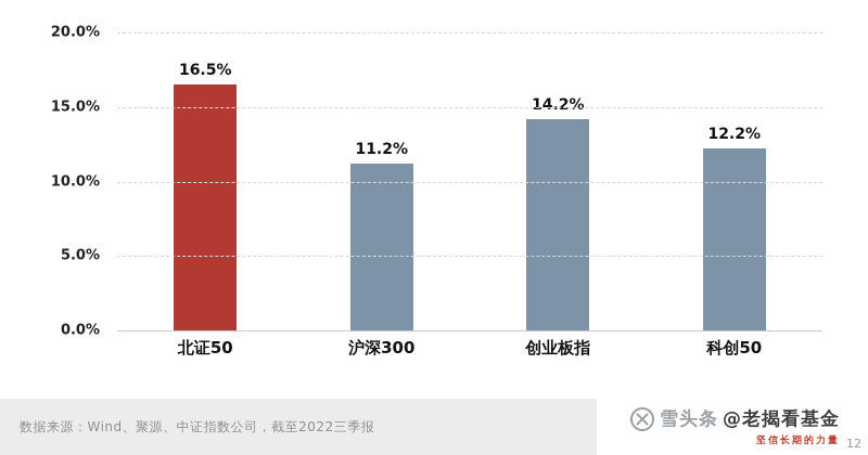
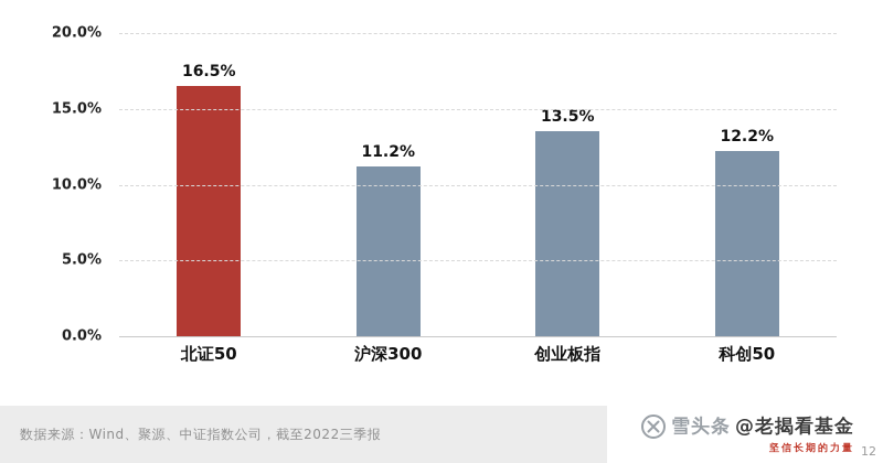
创业板指: 14.2% -> 13.5%
